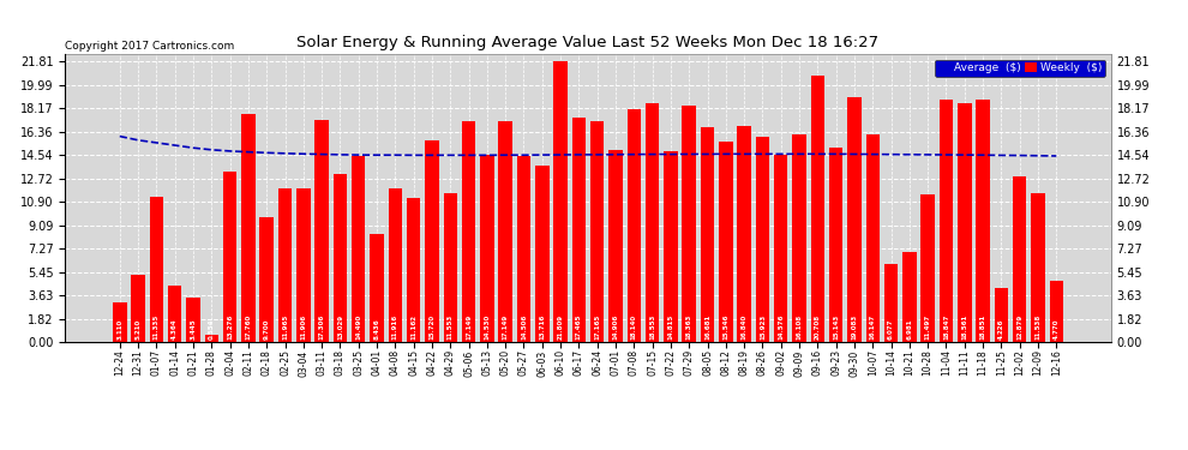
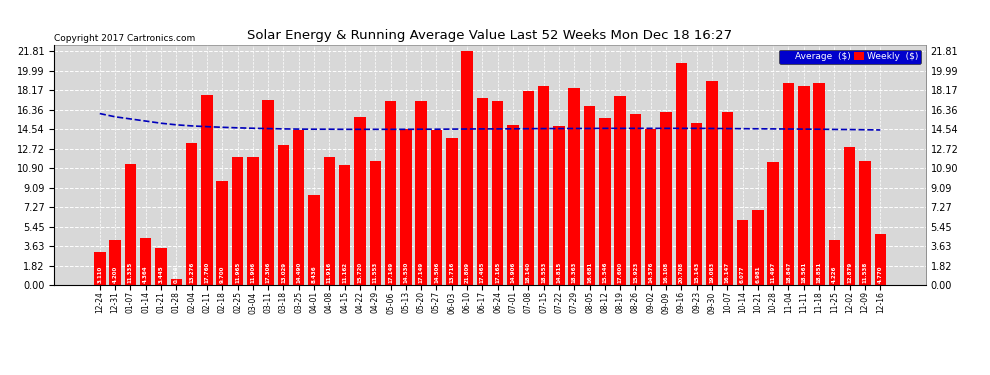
Weekly ($)/12-31: 5.2 -> 4.2
Weekly ($)/08-19: 16.8 -> 17.6
